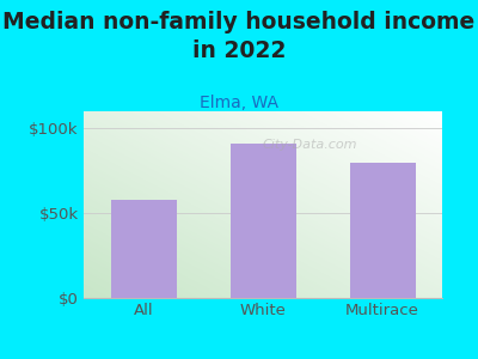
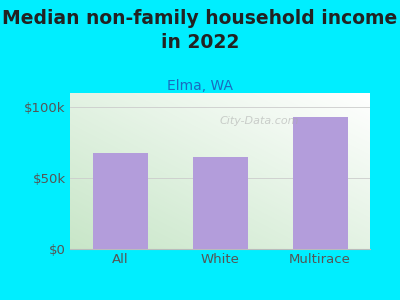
All: $58k -> $68k
White: $91k -> $65k
Multirace: $80k -> $93k
